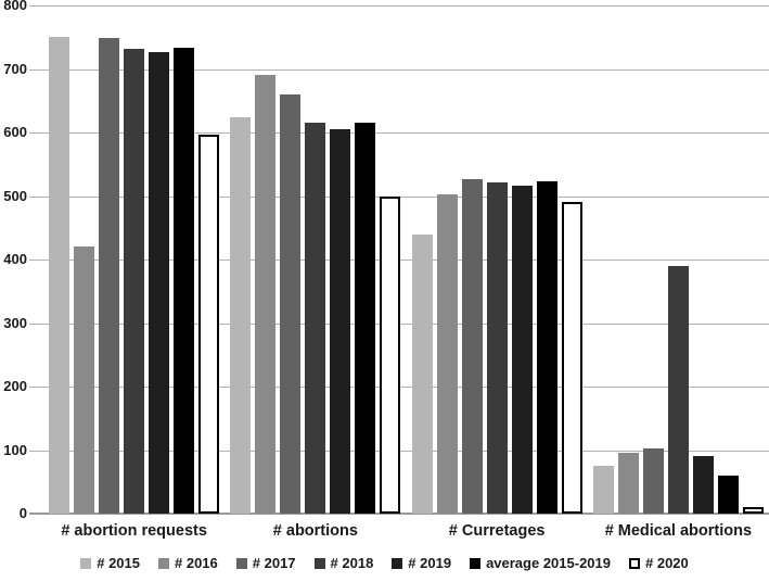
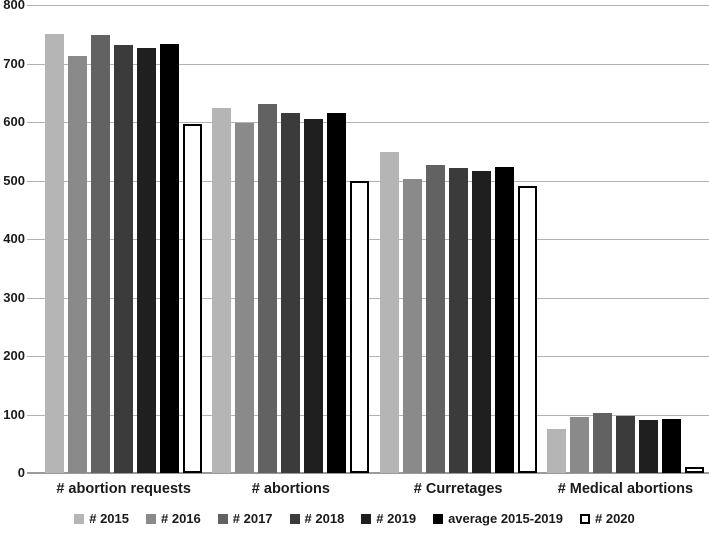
# 2016/# abortion requests: 420 -> 710
# 2016/# abortions: 690 -> 600
# 2017/# abortions: 660 -> 630
# 2015/# Curretages: 440 -> 550
# 2018/# Medical abortions: 390 -> 100
average 2015-2019/# Medical abortions: 60 -> 90
